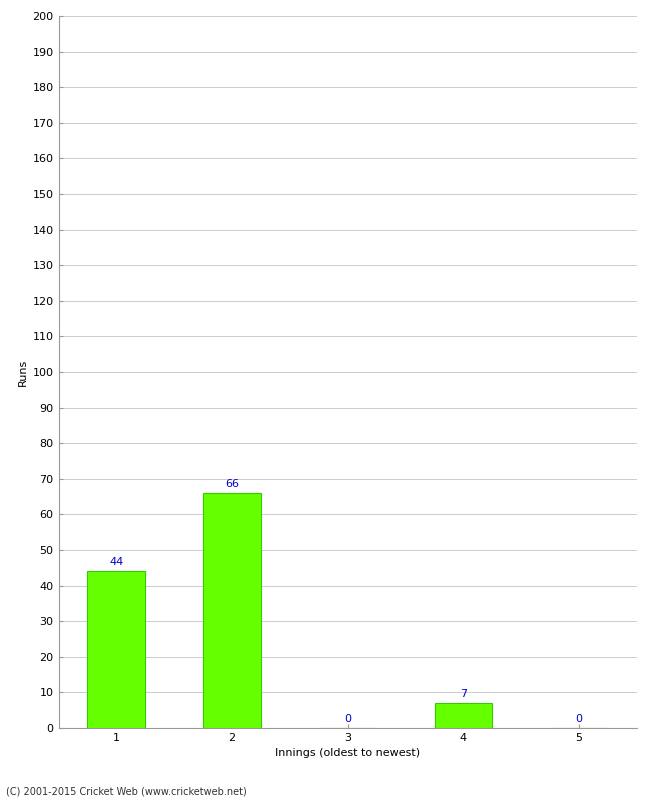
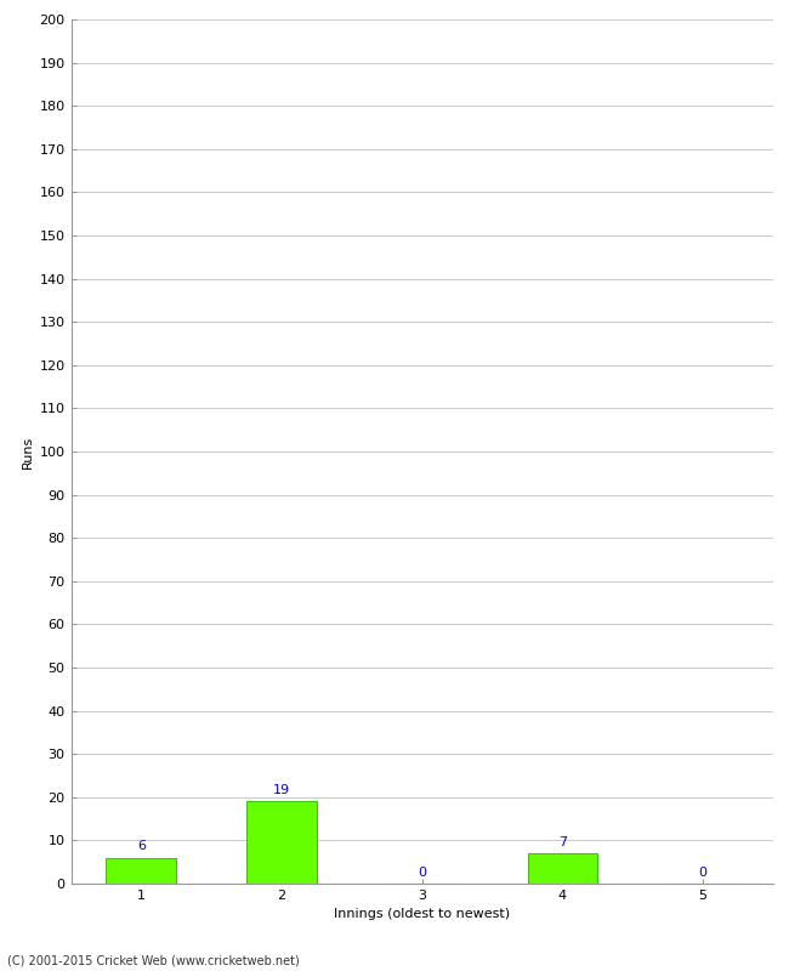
1: 44 -> 6
2: 66 -> 19
